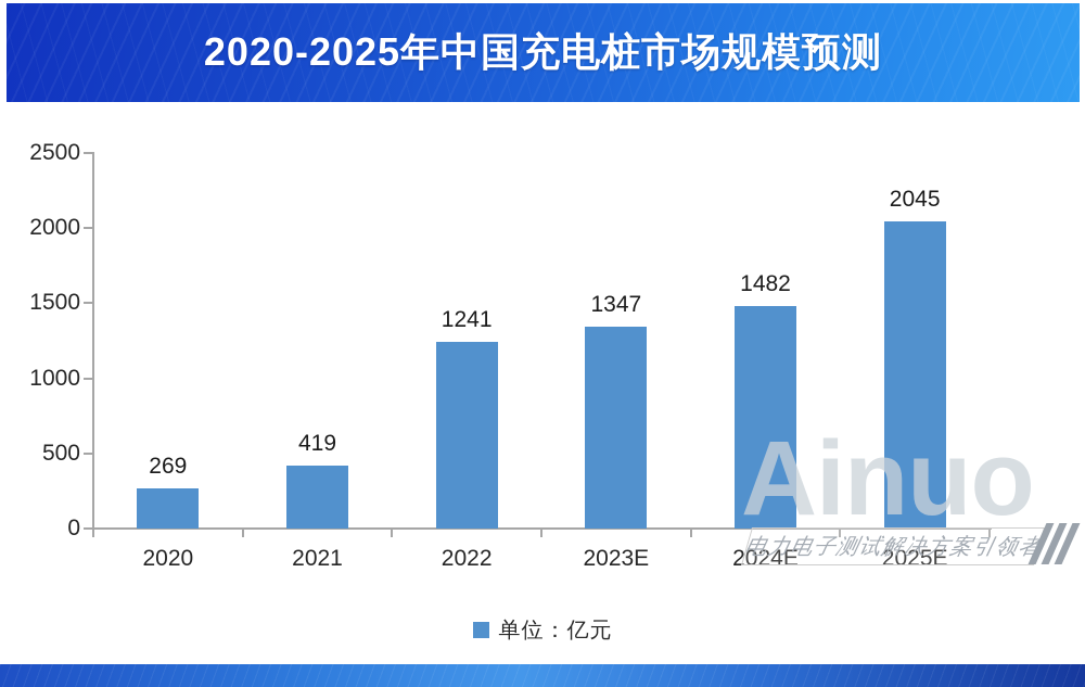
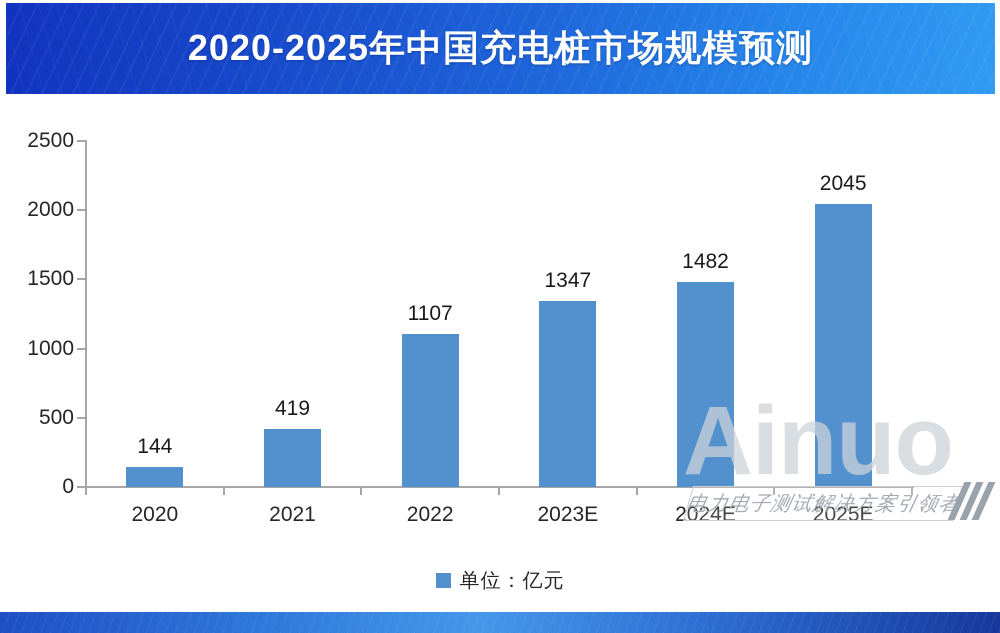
2020: 269 -> 144
2022: 1241 -> 1107
